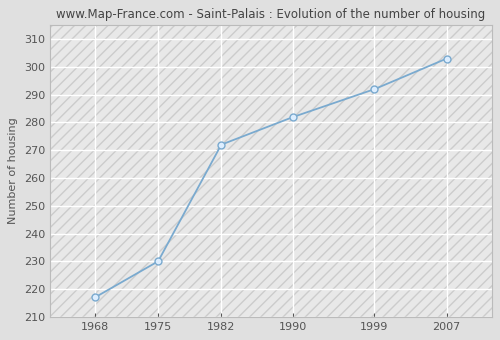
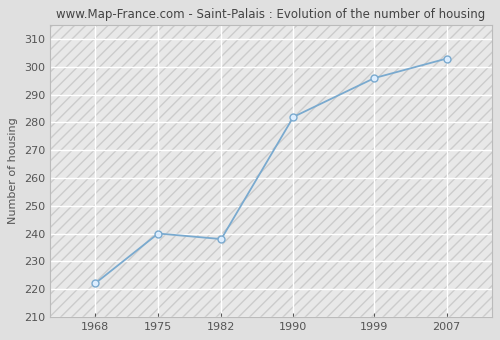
1968: 217 -> 222
1975: 230 -> 240
1982: 272 -> 238
1999: 292 -> 296
